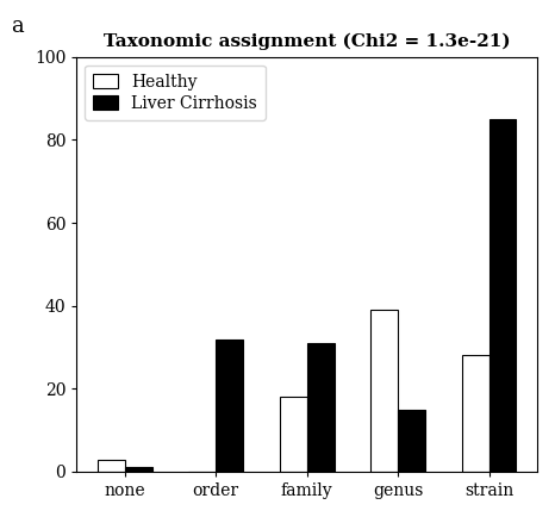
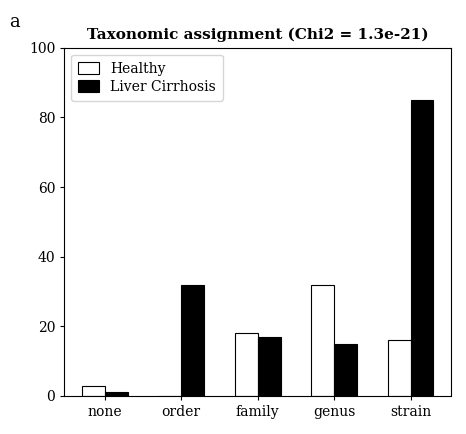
Liver Cirrhosis/family: 31 -> 17
Healthy/genus: 39 -> 32
Healthy/strain: 28 -> 16
